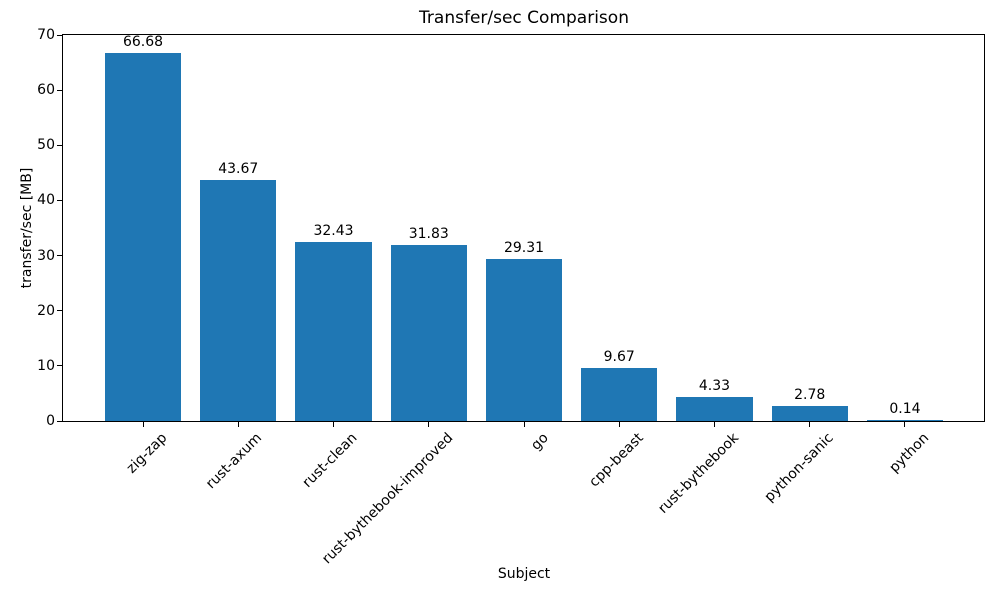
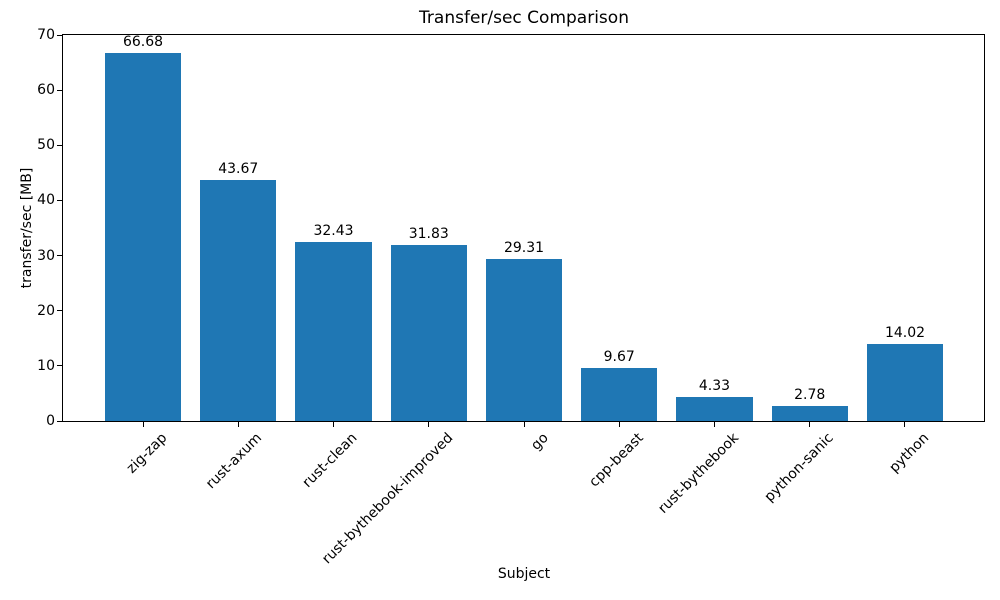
python: 0.14 -> 14.02
